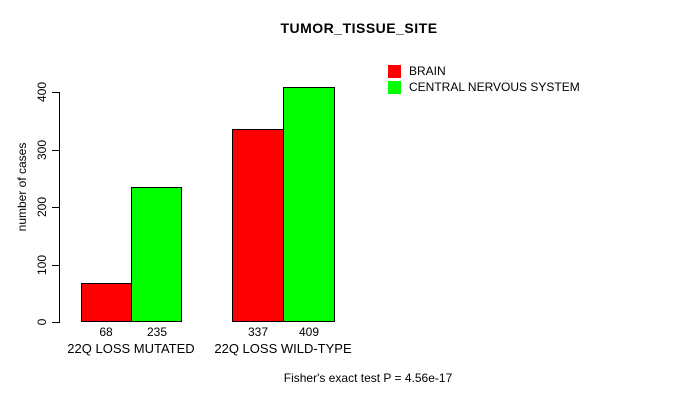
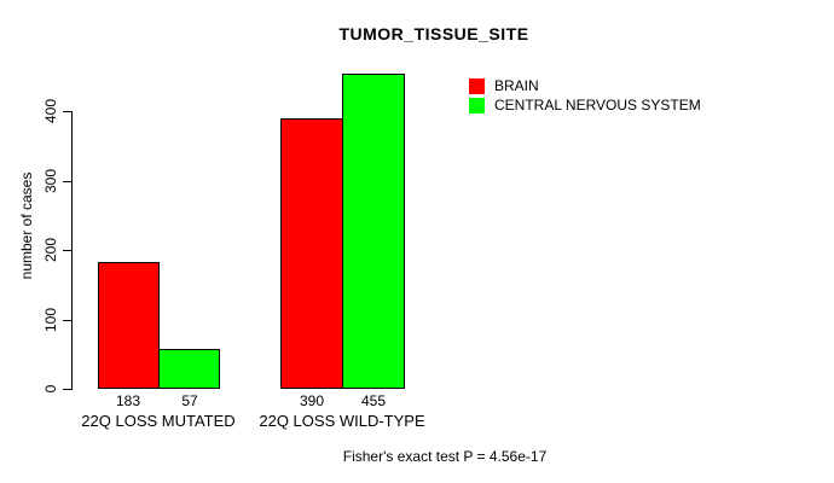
BRAIN/22Q LOSS MUTATED: 68 -> 183
CENTRAL NERVOUS SYSTEM/22Q LOSS MUTATED: 235 -> 57
BRAIN/22Q LOSS WILD-TYPE: 337 -> 390
CENTRAL NERVOUS SYSTEM/22Q LOSS WILD-TYPE: 409 -> 455
